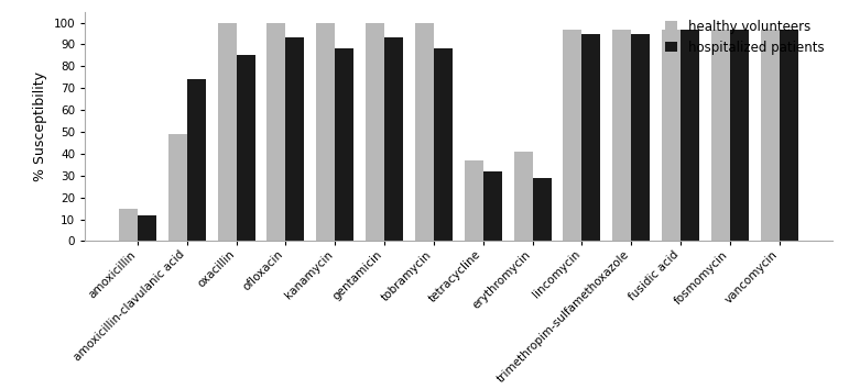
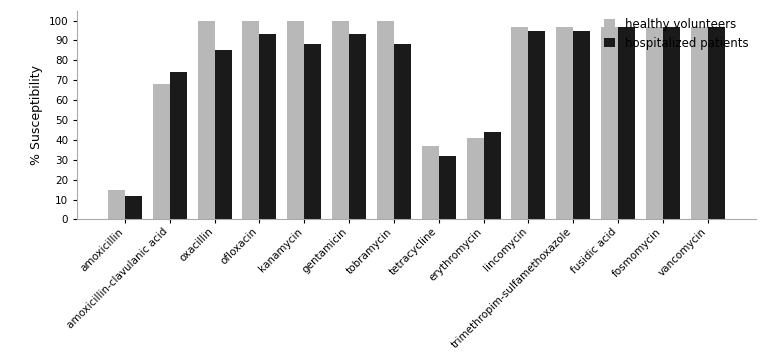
healthy volunteers/amoxicillin-clavulanic acid: 49 -> 68
hospitalized patients/erythromycin: 29 -> 44
